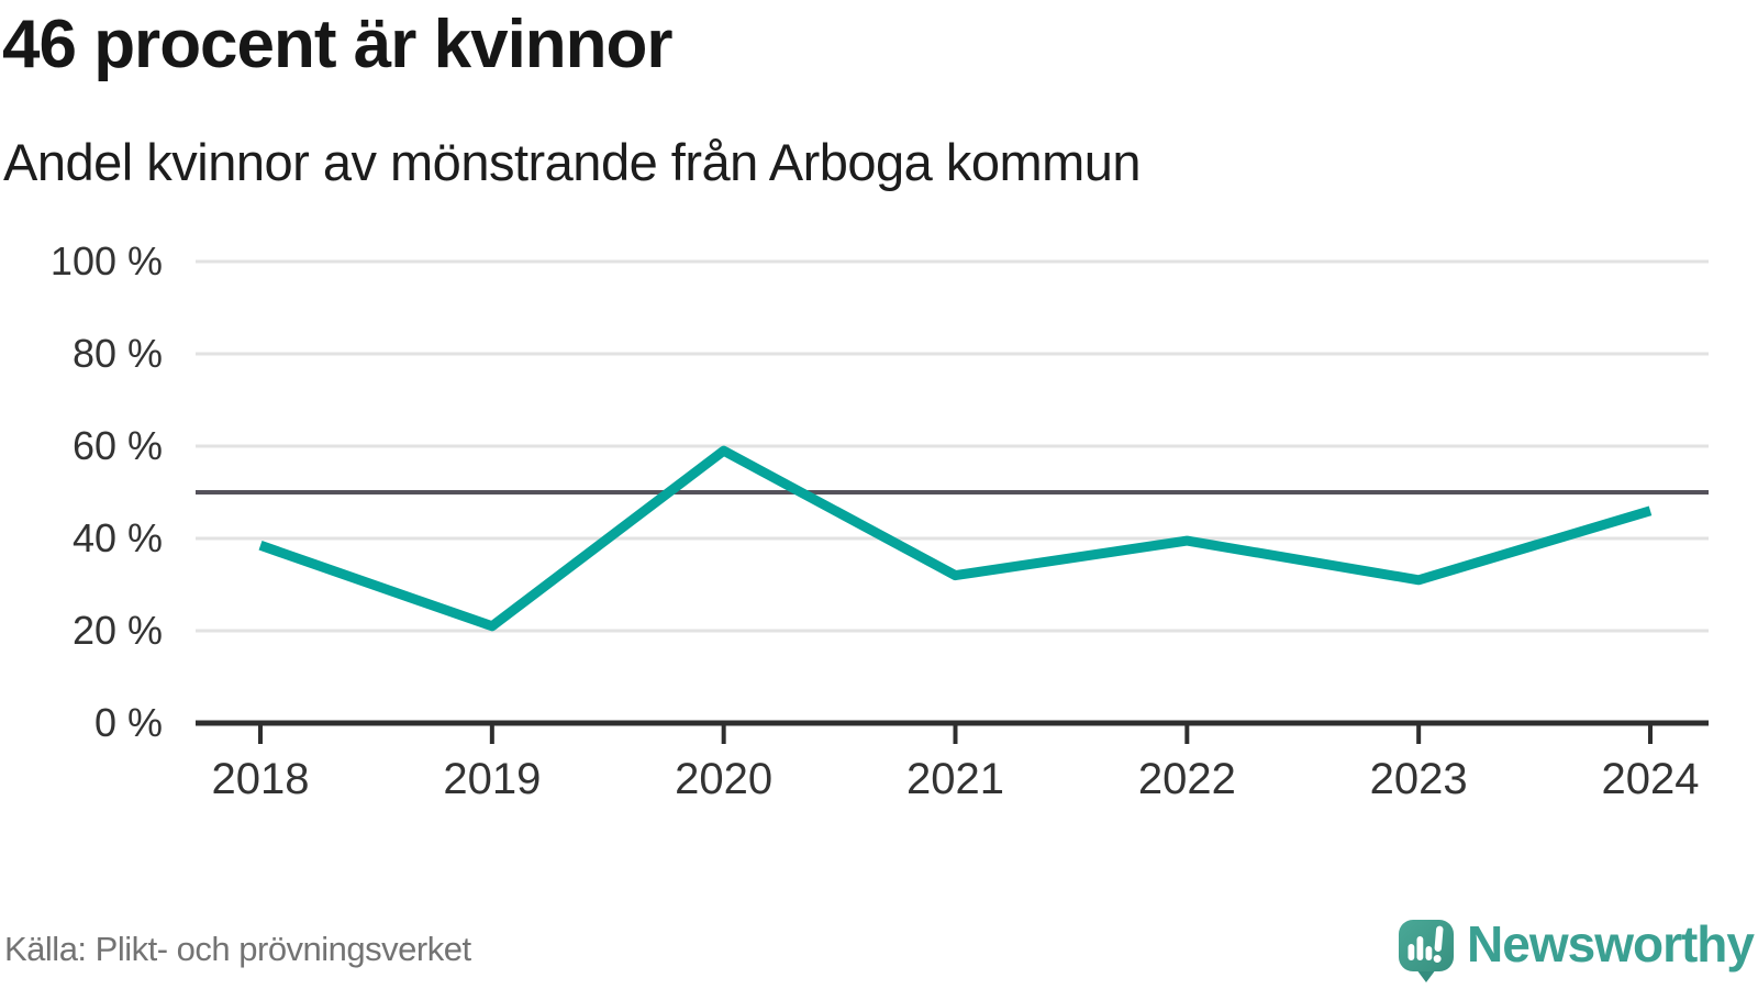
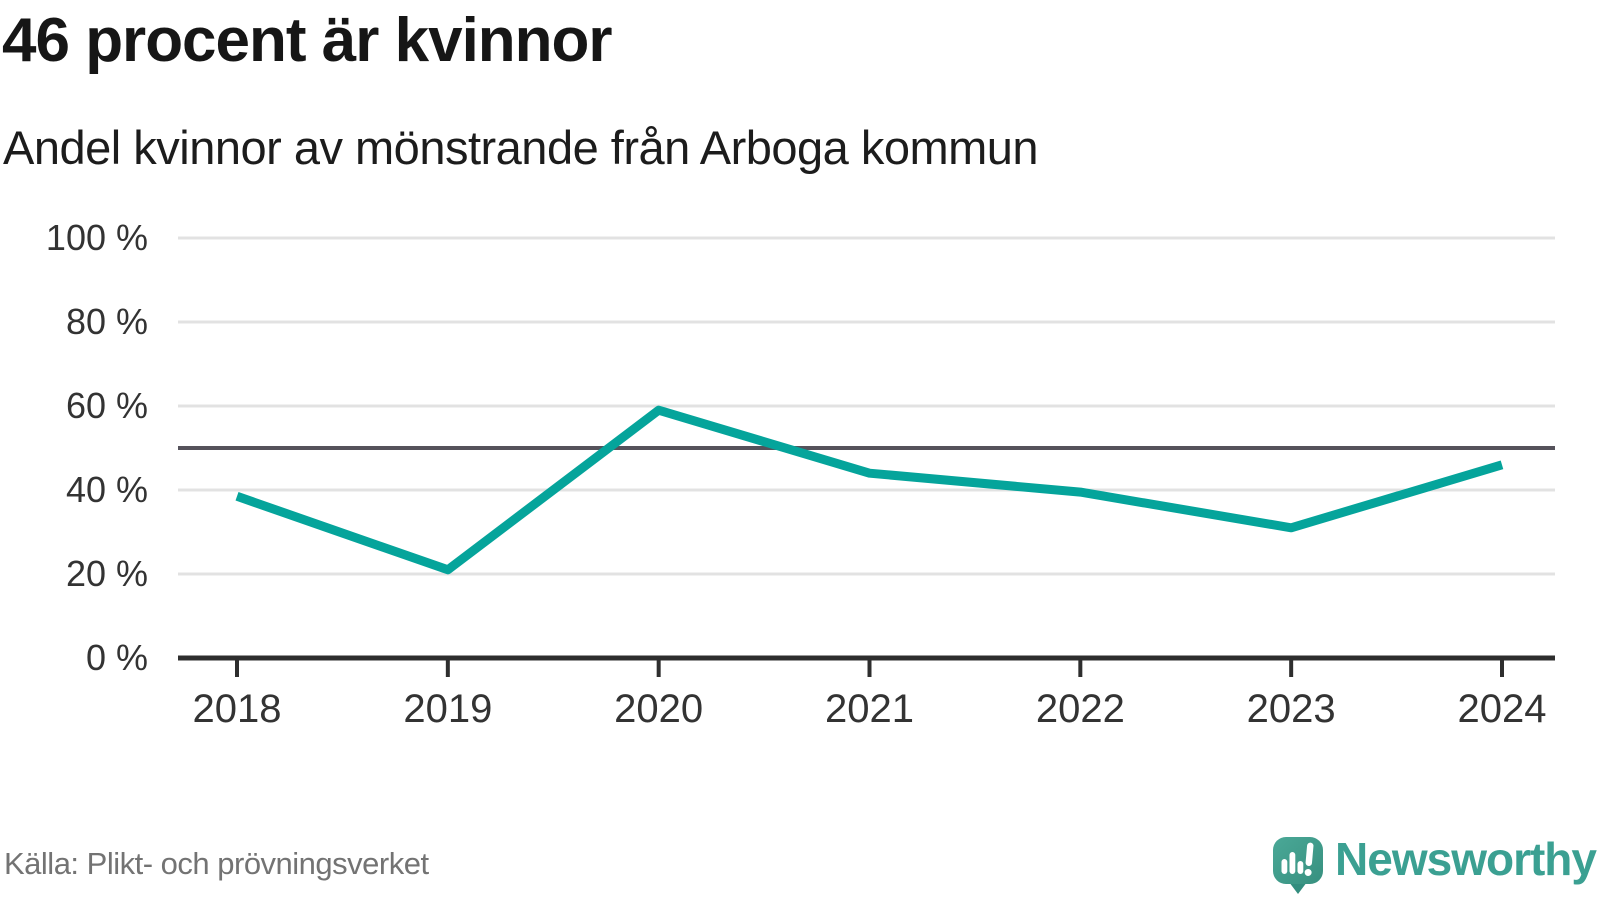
2021: 32% -> 44%
